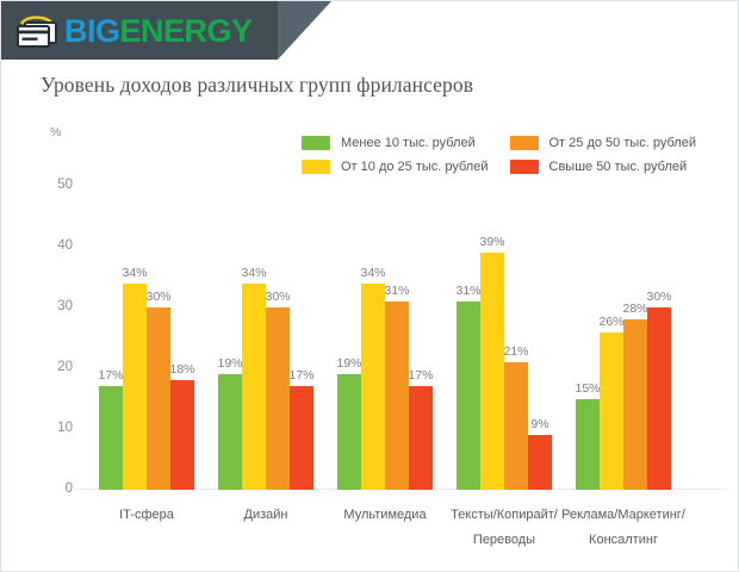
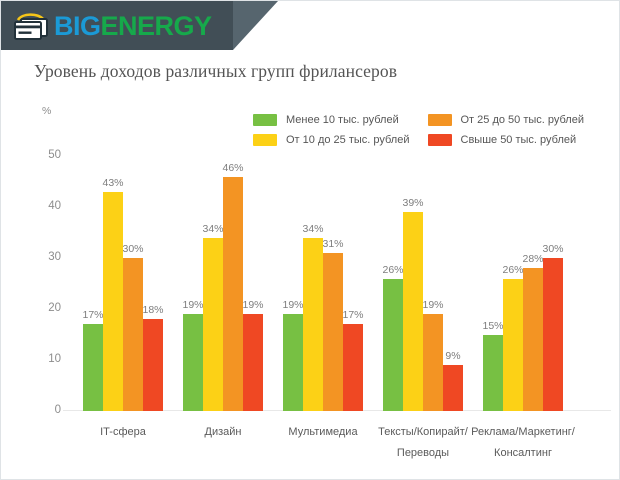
От 10 до 25 тыс. рублей/IT-сфера: 34% -> 43%
От 25 до 50 тыс. рублей/Дизайн: 30% -> 46%
Свыше 50 тыс. рублей/Дизайн: 17% -> 19%
Менее 10 тыс. рублей/Тексты/Копирайт/ Переводы: 31% -> 26%
От 25 до 50 тыс. рублей/Тексты/Копирайт/ Переводы: 21% -> 19%
